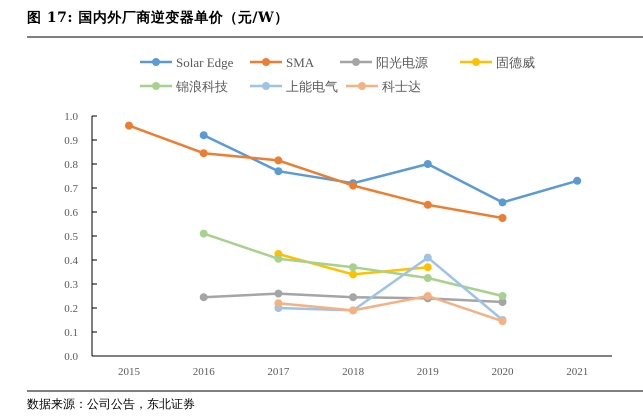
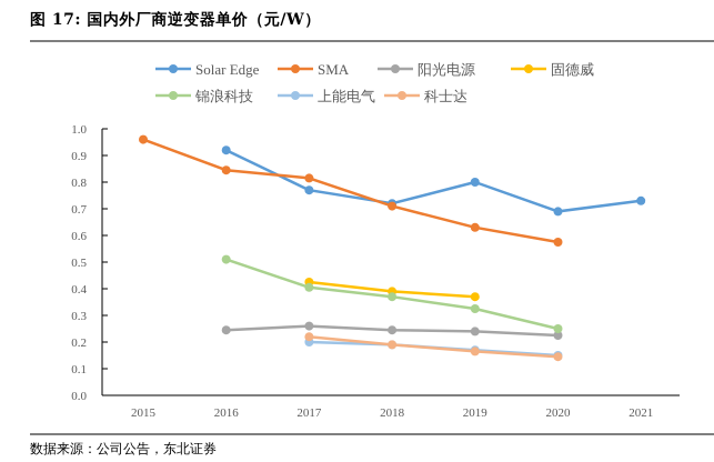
固德威/2018: 0.34 -> 0.39
上能电气/2019: 0.41 -> 0.17
科士达/2019: 0.25 -> 0.17
Solar Edge/2020: 0.64 -> 0.69
